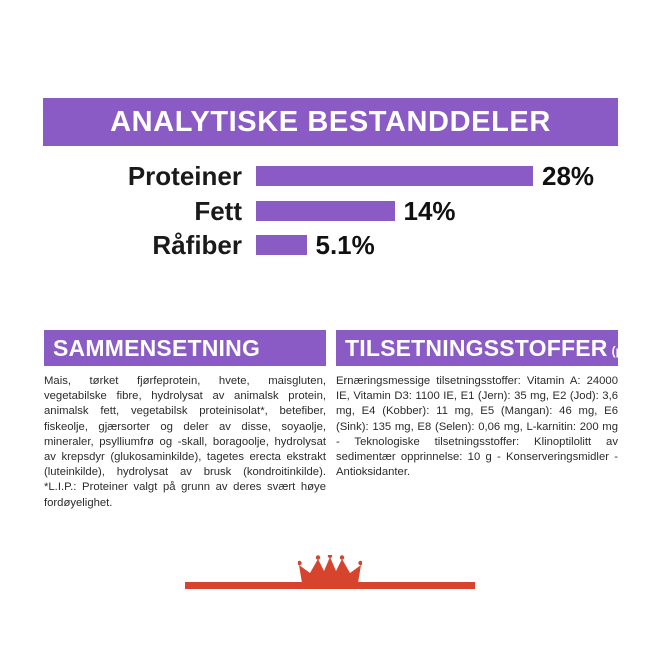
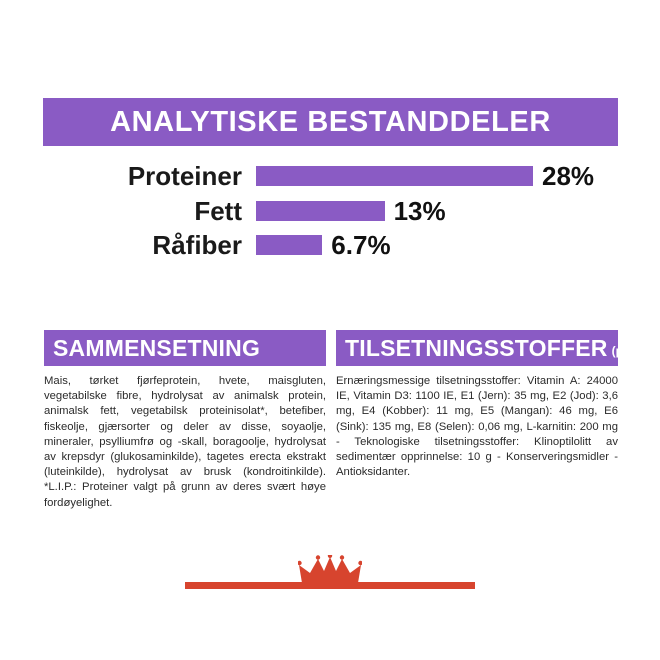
Fett: 14% -> 13%
Råfiber: 5.1% -> 6.7%
